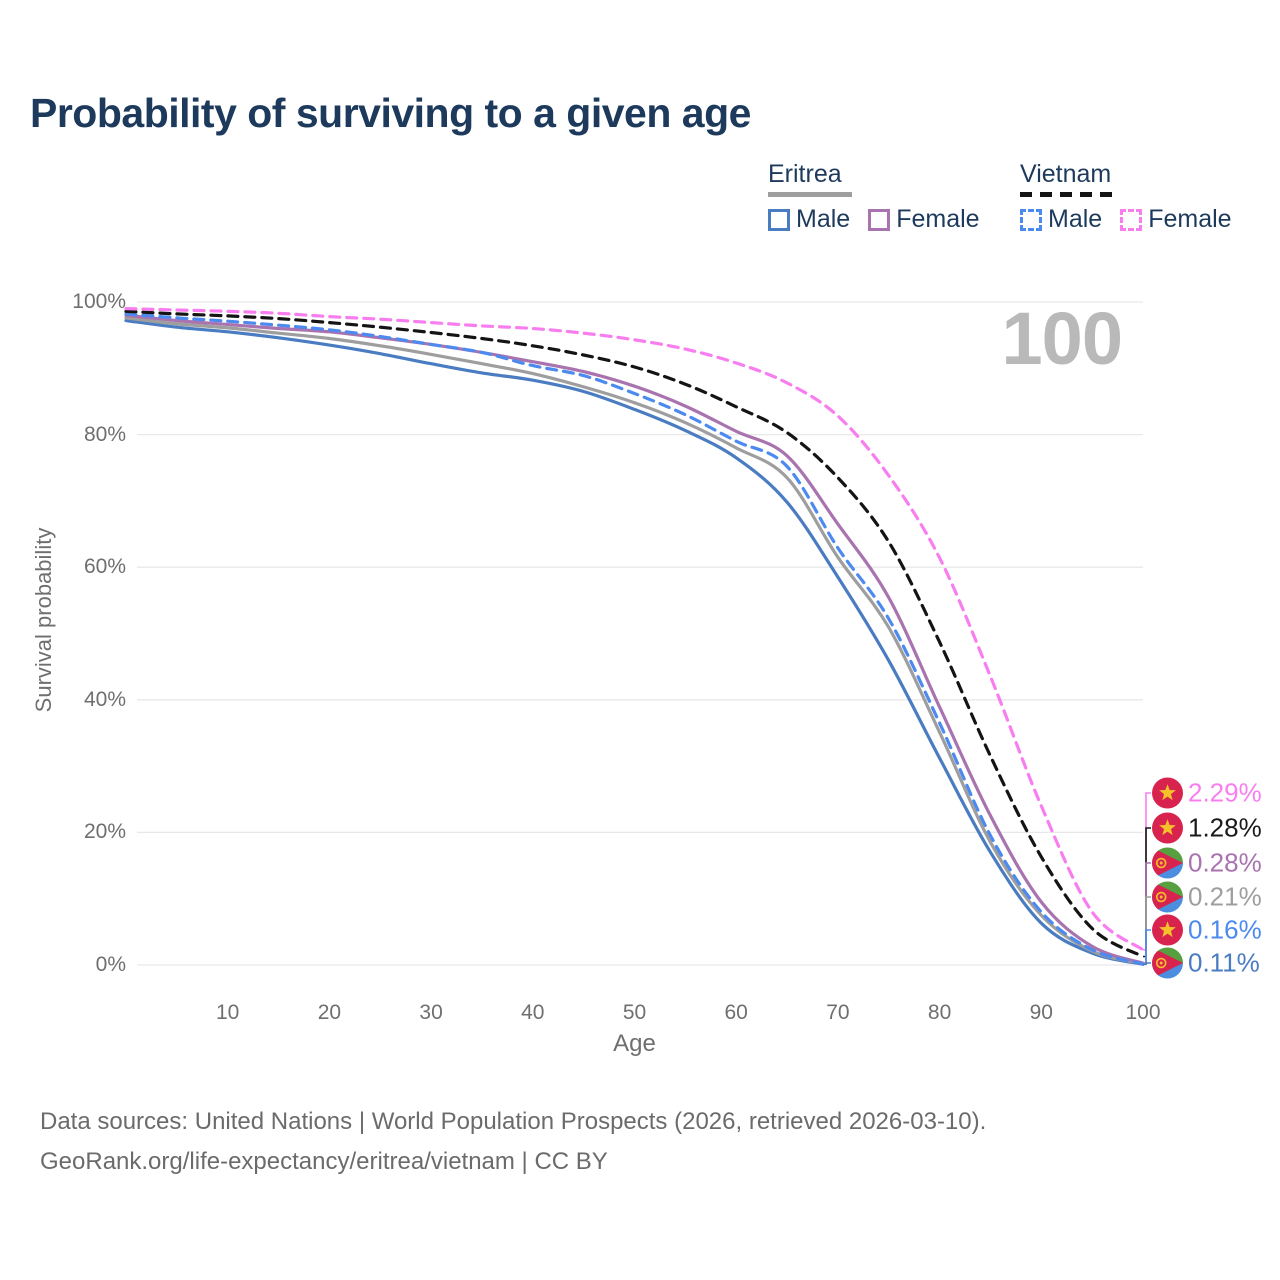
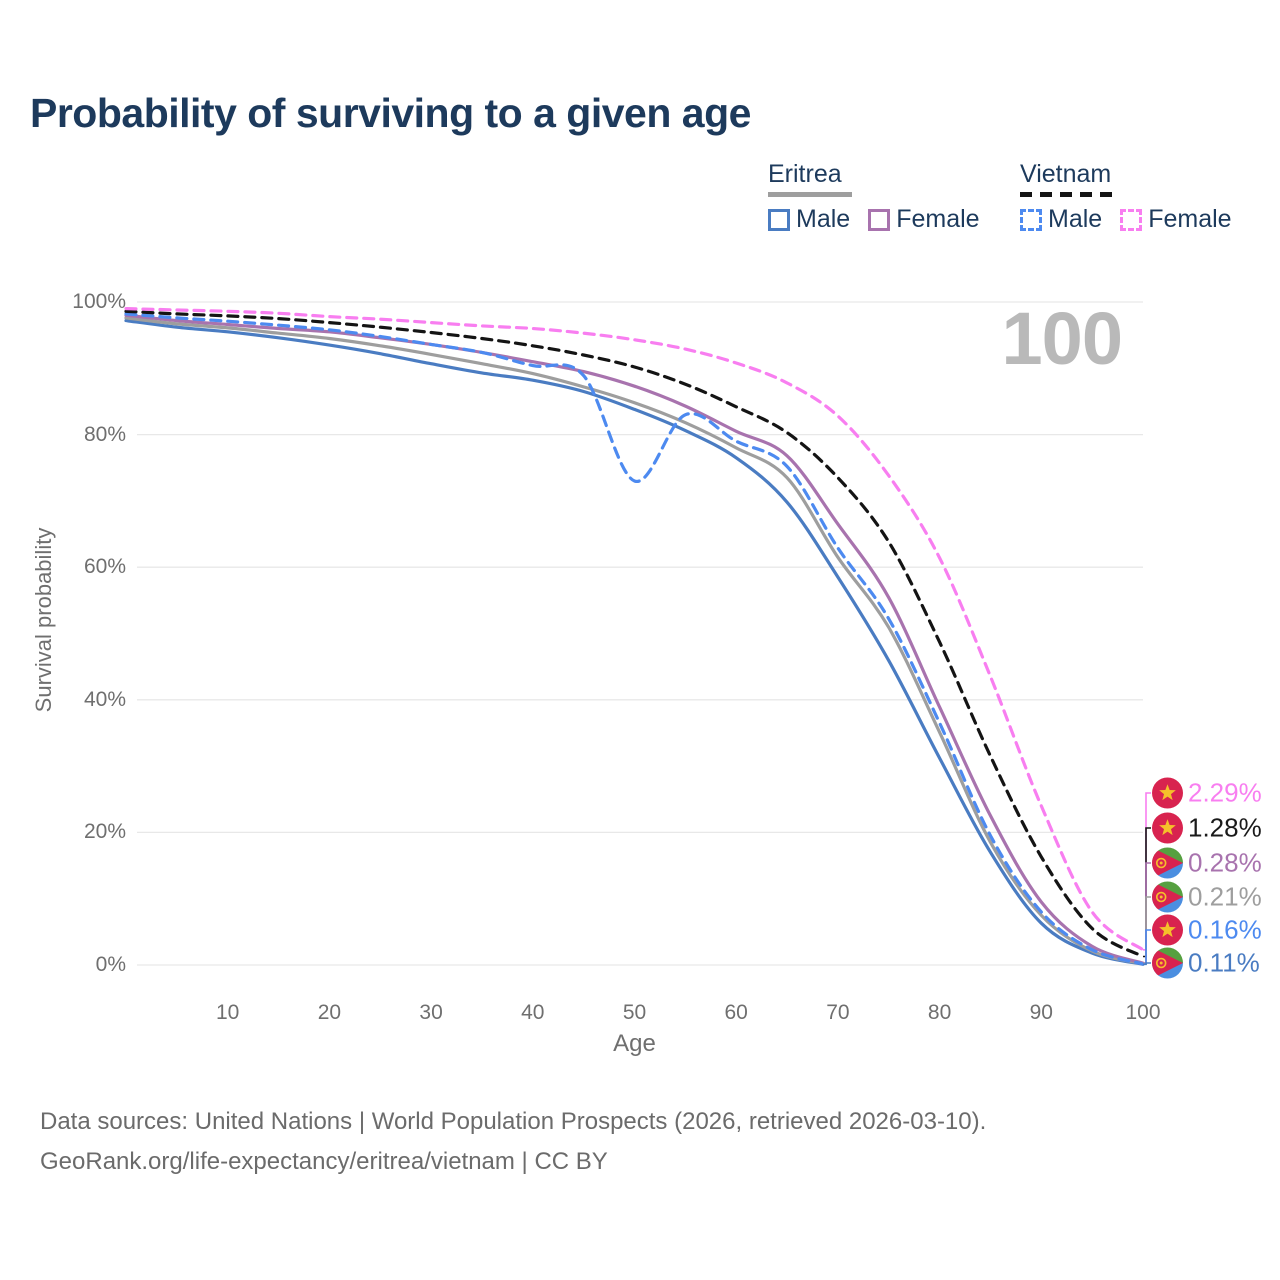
Vietnam Male/50: 86% -> 73%
